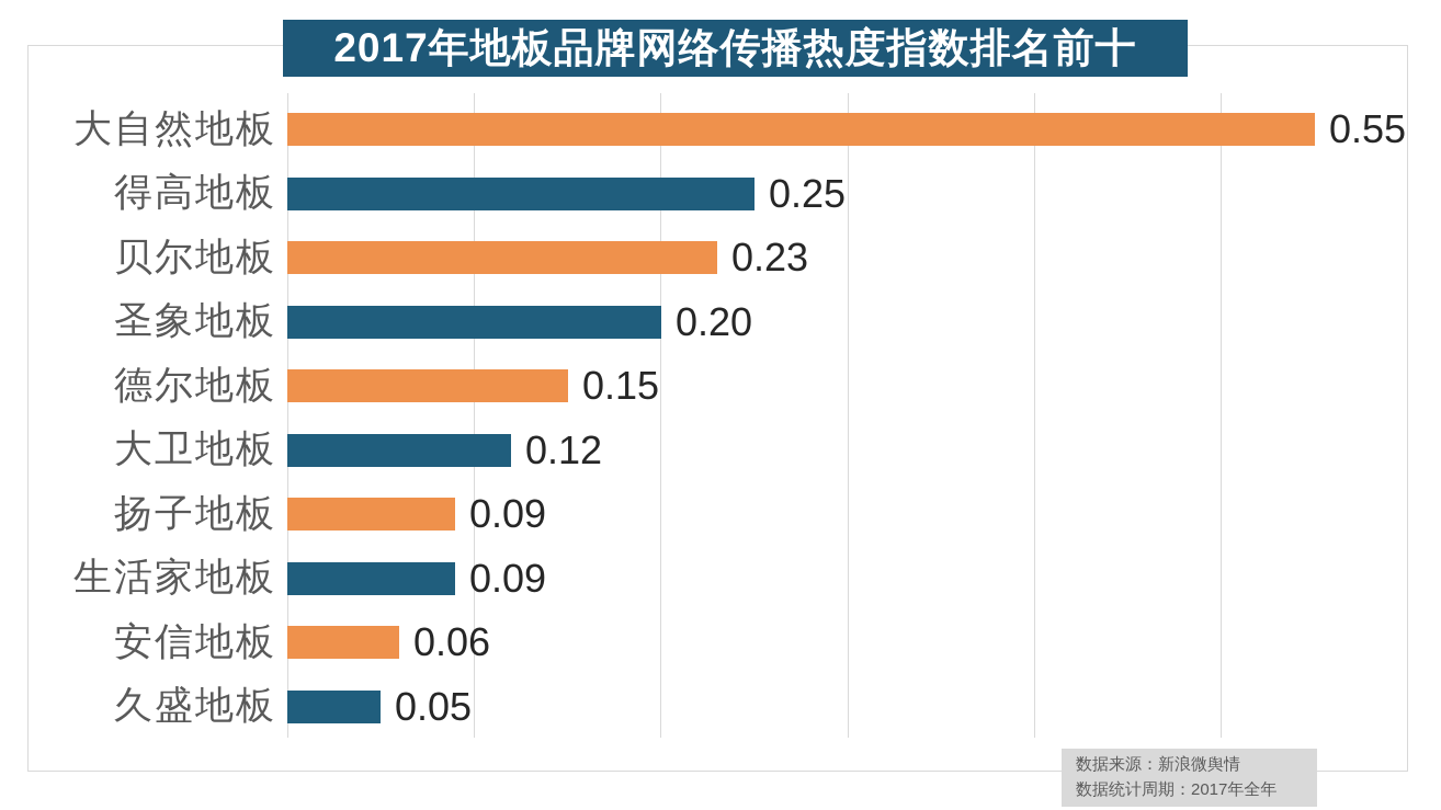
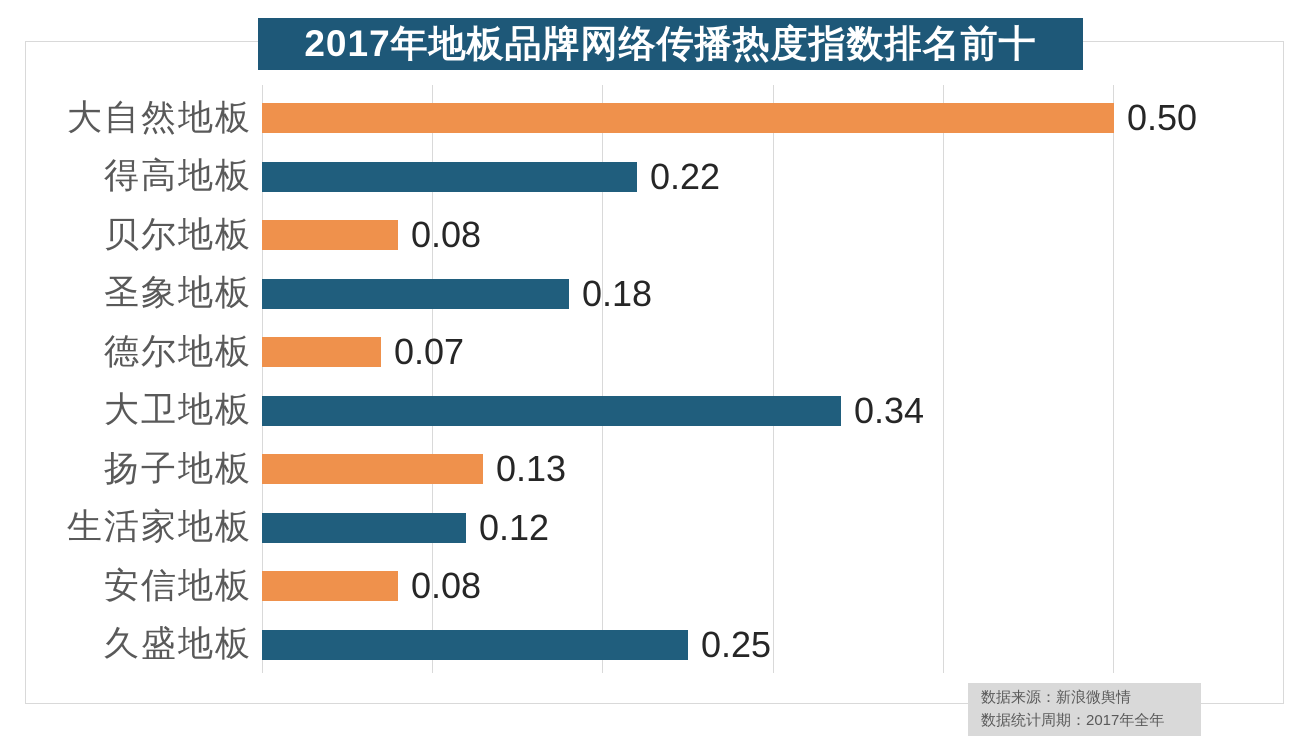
大自然地板: 0.55 -> 0.50
得高地板: 0.25 -> 0.22
贝尔地板: 0.23 -> 0.08
圣象地板: 0.20 -> 0.18
德尔地板: 0.15 -> 0.07
大卫地板: 0.12 -> 0.34
扬子地板: 0.09 -> 0.13
生活家地板: 0.09 -> 0.12
安信地板: 0.06 -> 0.08
久盛地板: 0.05 -> 0.25
